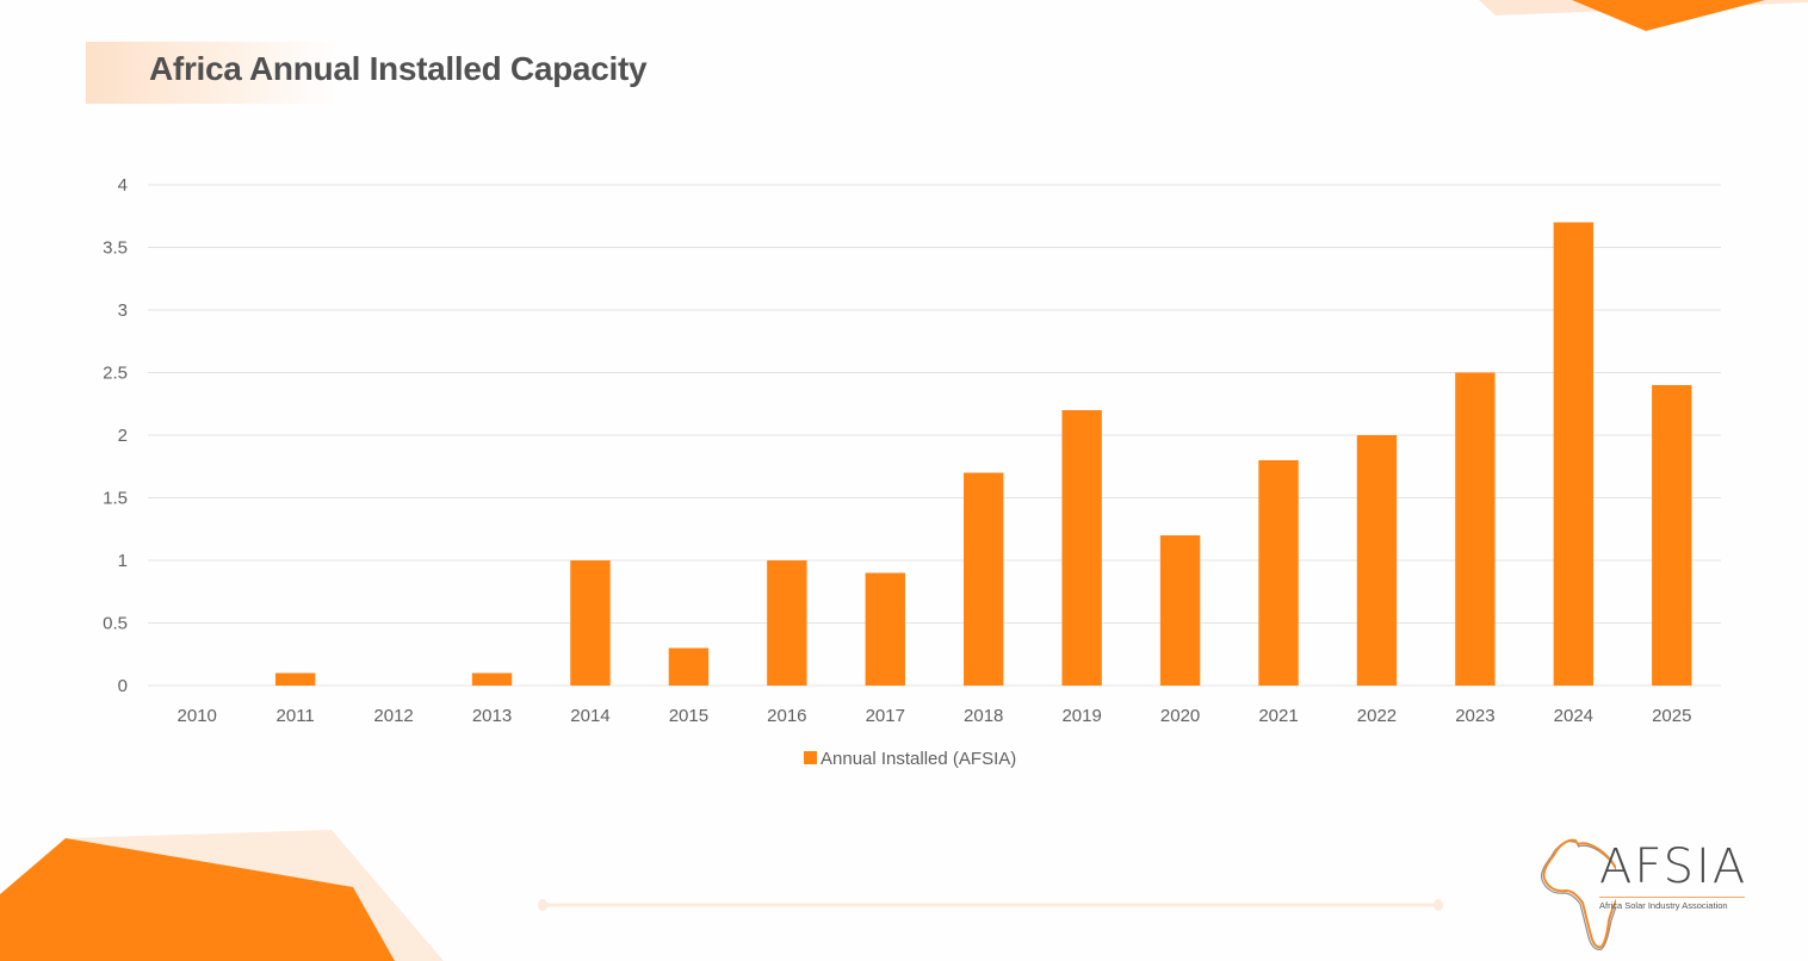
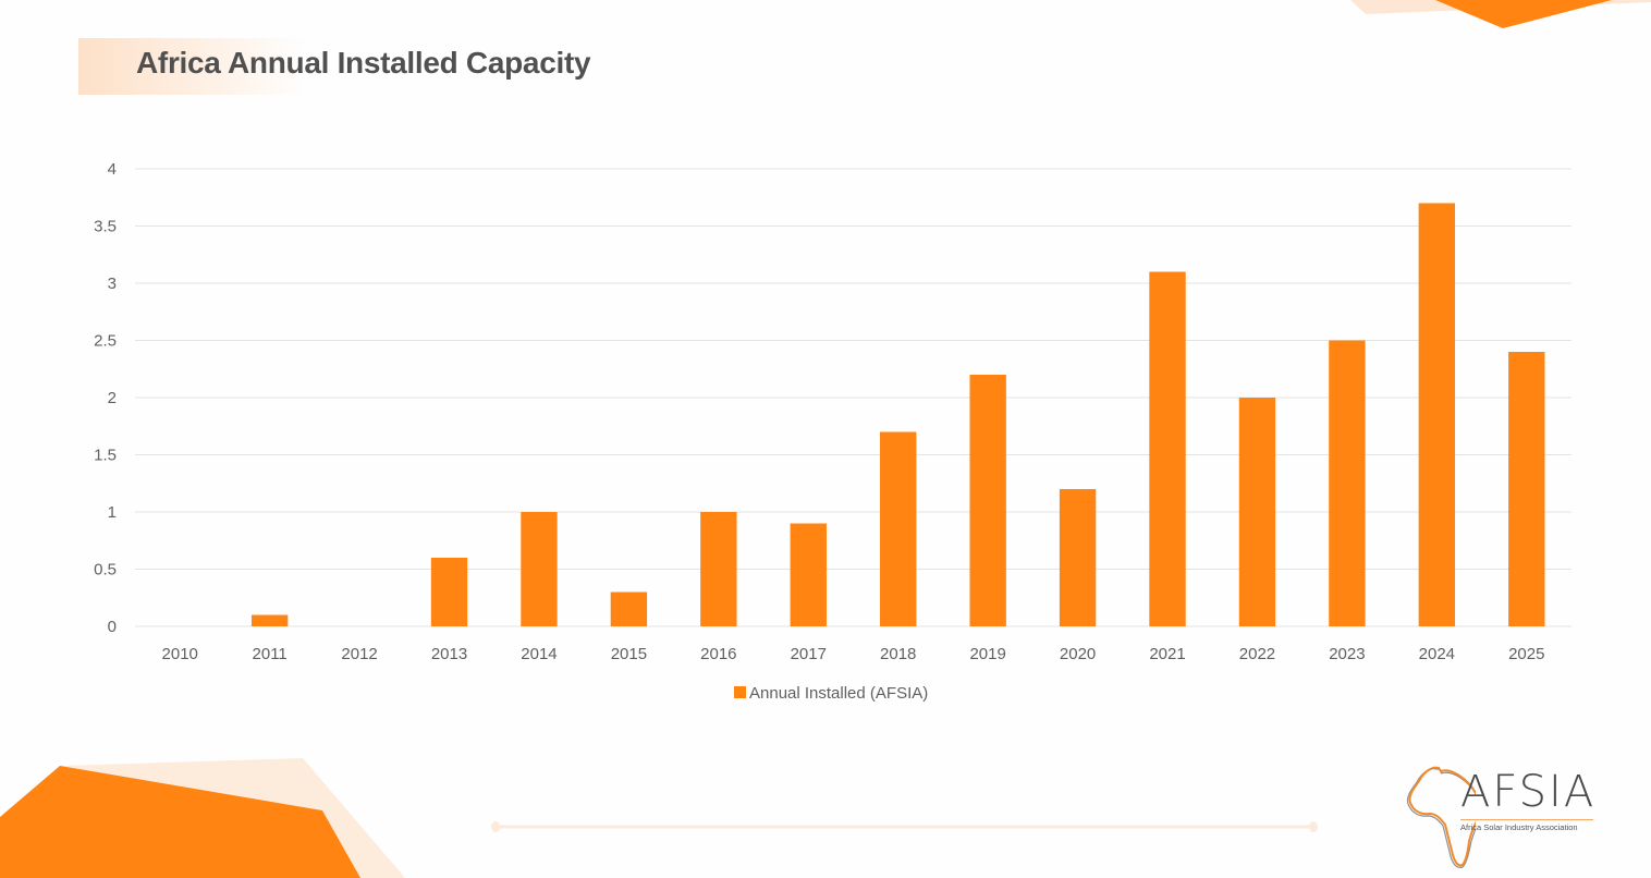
2013: 0.1 -> 0.6
2021: 1.8 -> 3.1
